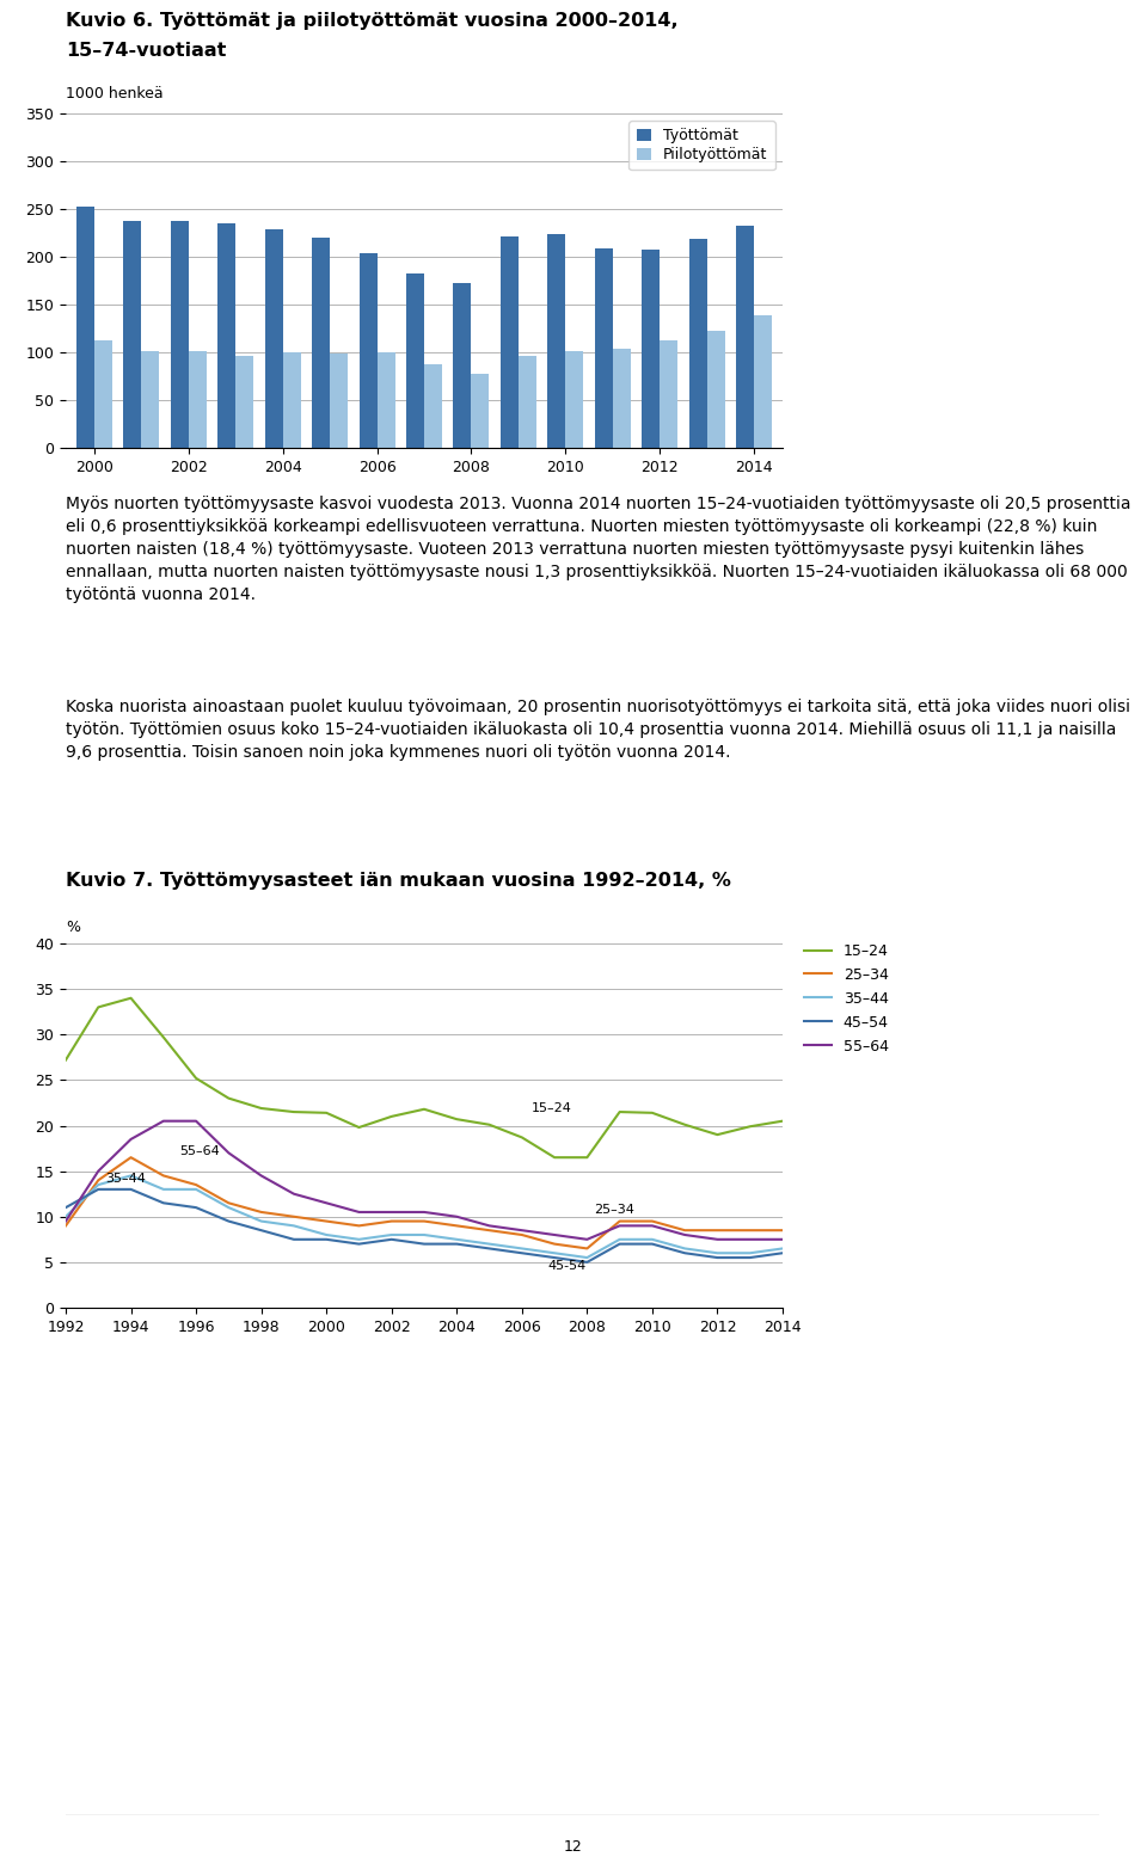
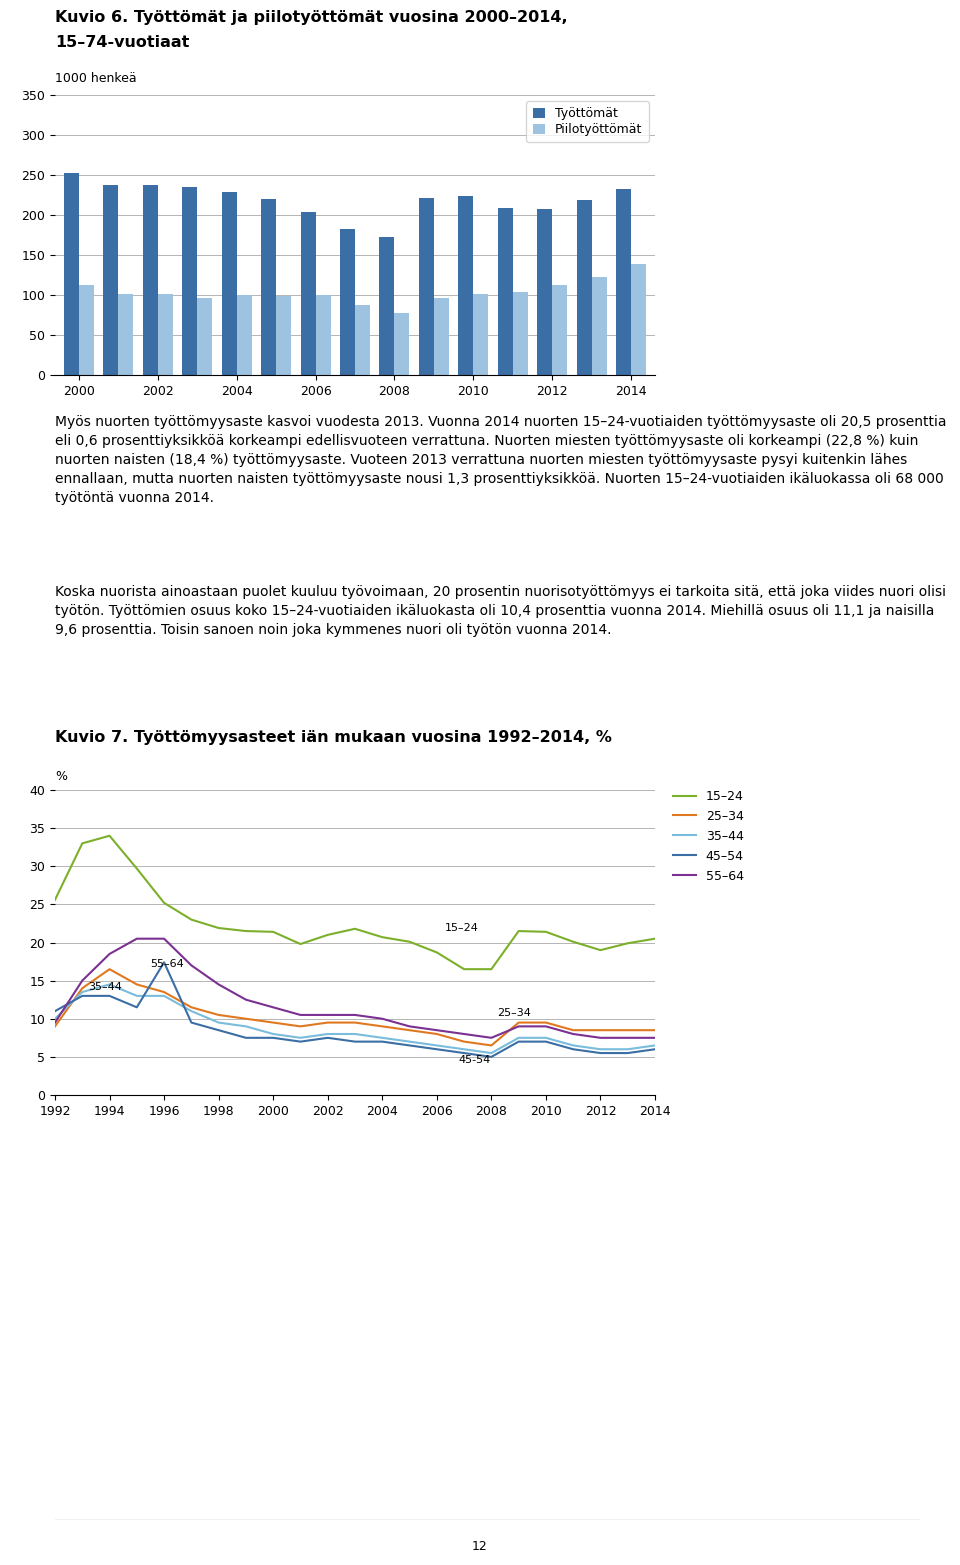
15–24/1992: 27.2 -> 25.6
45–54/1996: 11.0 -> 17.4
